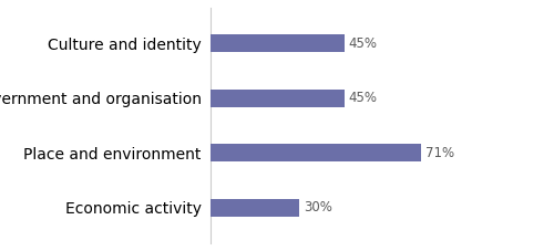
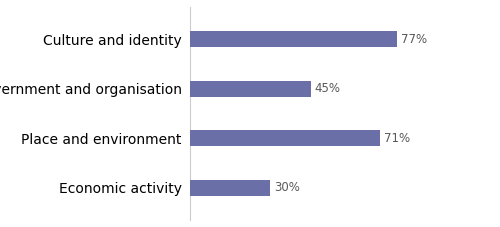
Culture and identity: 45% -> 77%
